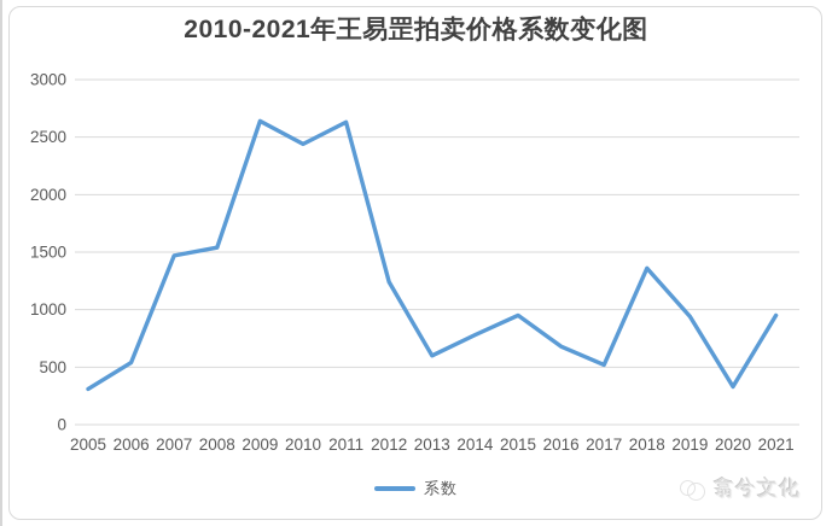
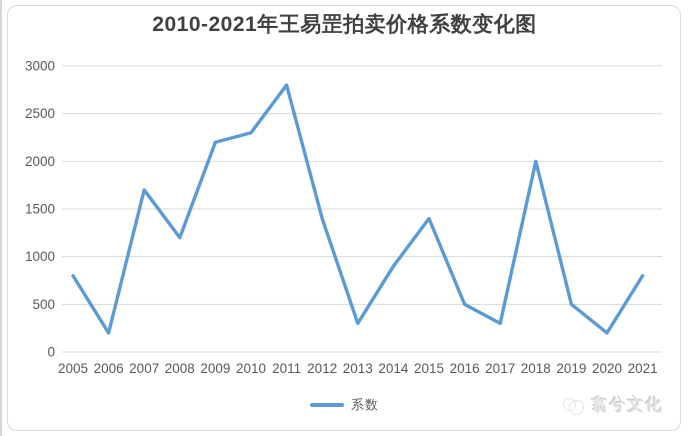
2005: 300 -> 800
2006: 500 -> 200
2007: 1500 -> 1700
2008: 1500 -> 1200
2009: 2600 -> 2200
2010: 2400 -> 2300
2011: 2600 -> 2800
2012: 1200 -> 1400
2013: 600 -> 300
2014: 800 -> 900
2015: 1000 -> 1400
2016: 700 -> 500
2017: 500 -> 300
2018: 1400 -> 2000
2019: 900 -> 500
2020: 300 -> 200
2021: 1000 -> 800
